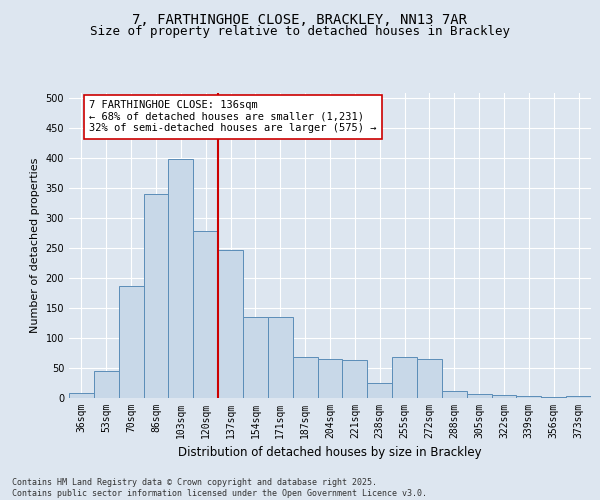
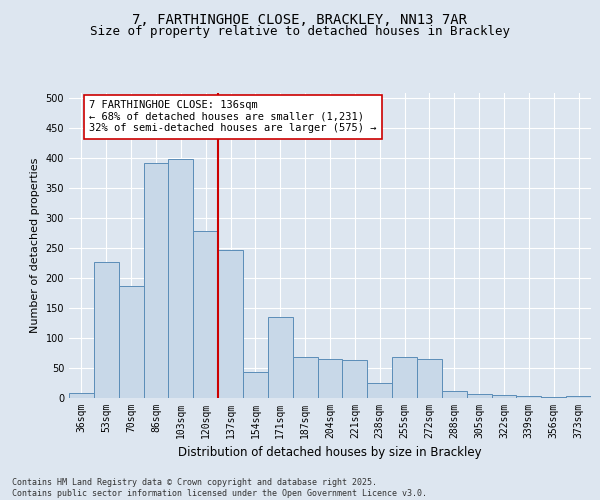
53sqm: 45 -> 226
86sqm: 340 -> 392
154sqm: 135 -> 42
